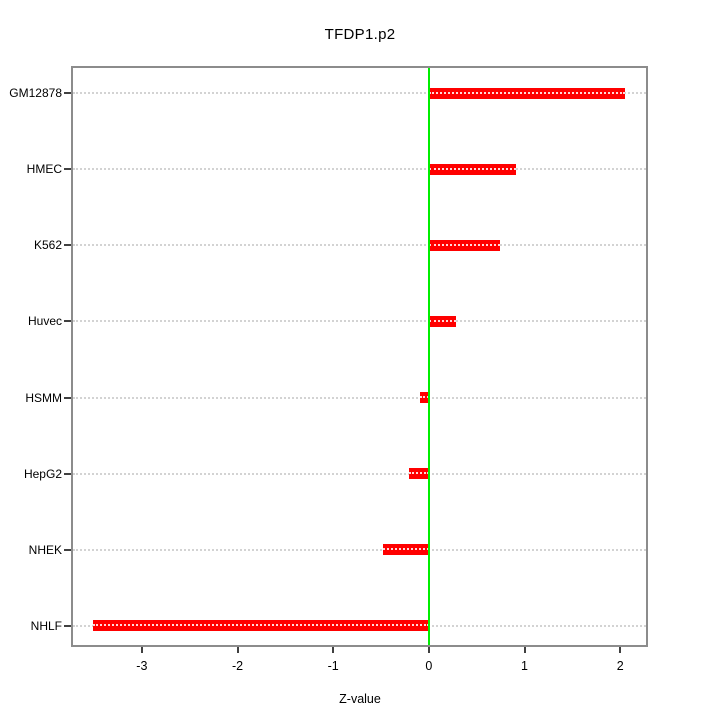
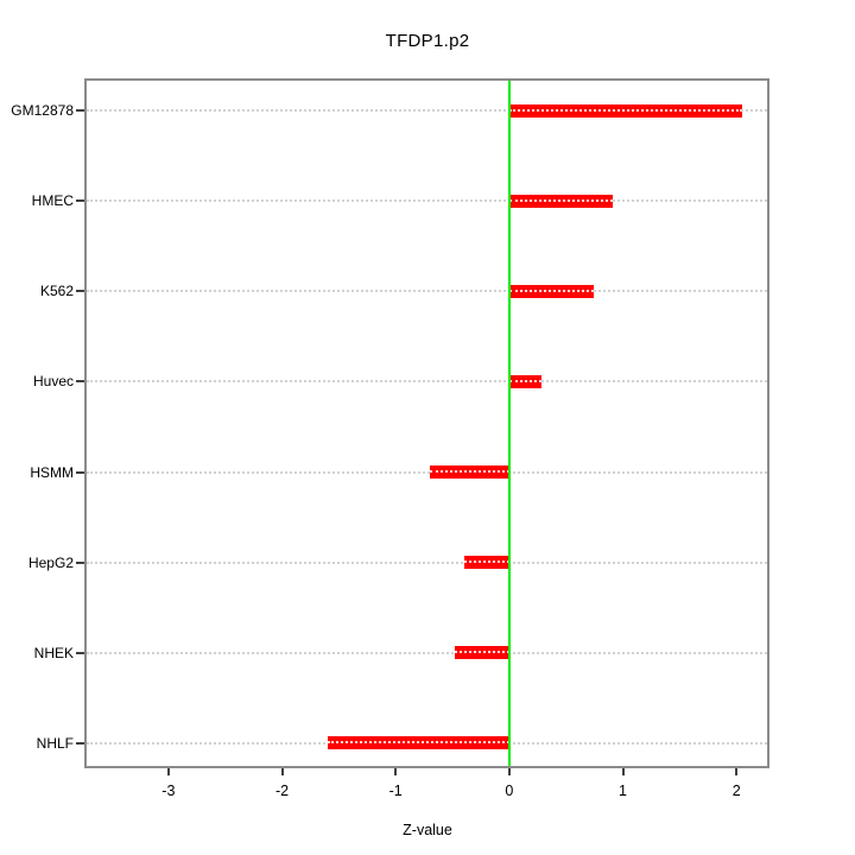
HSMM: -0.1 -> -0.7
HepG2: -0.2 -> -0.4
NHLF: -3.5 -> -1.6
